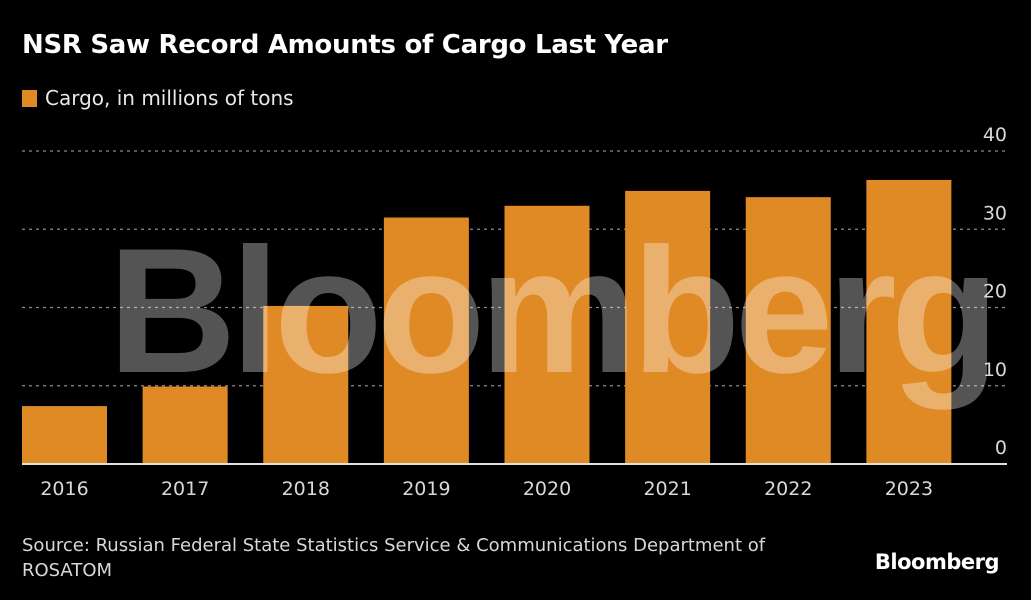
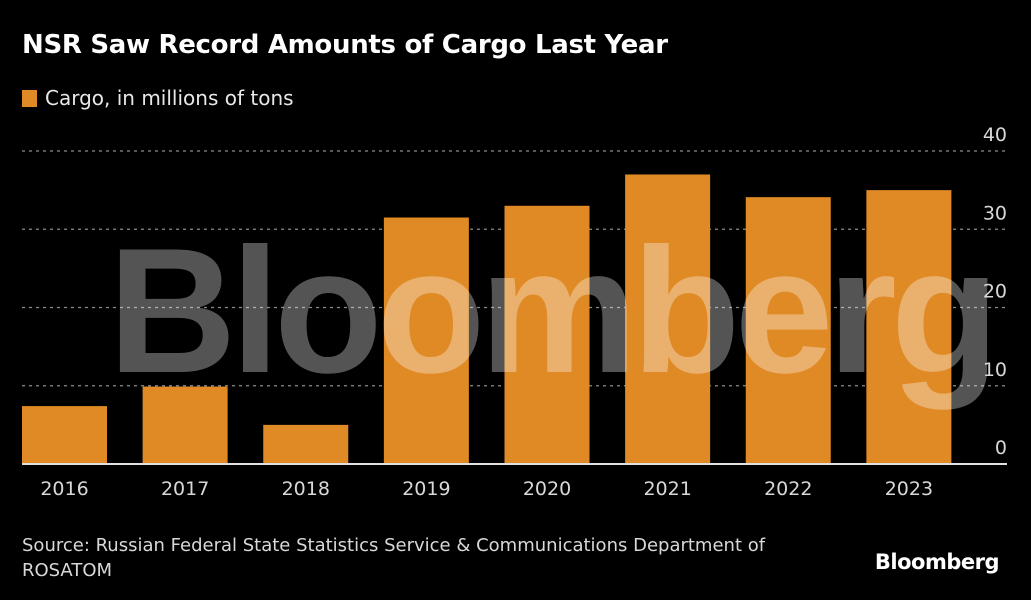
2018: 20 -> 5
2021: 35 -> 37
2023: 36 -> 35
